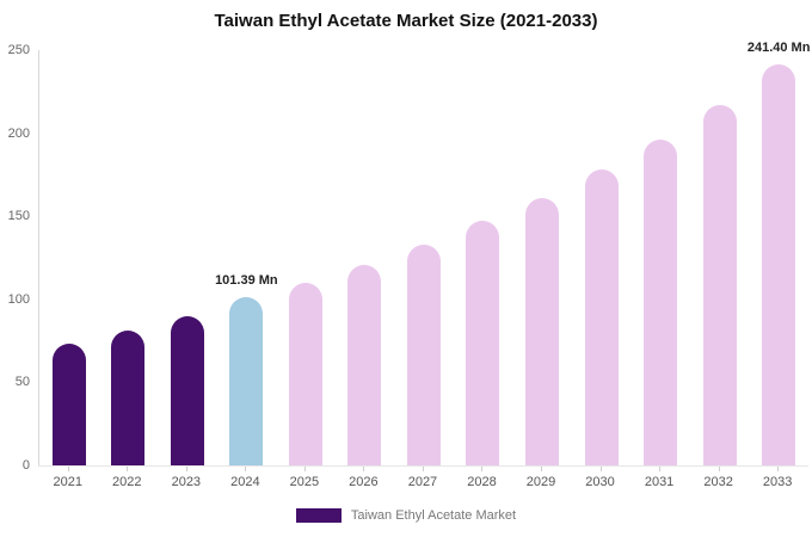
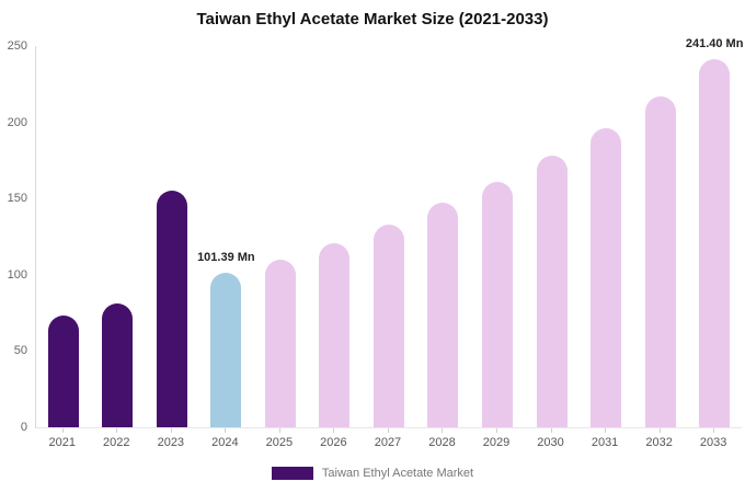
2023: 90 -> 155
